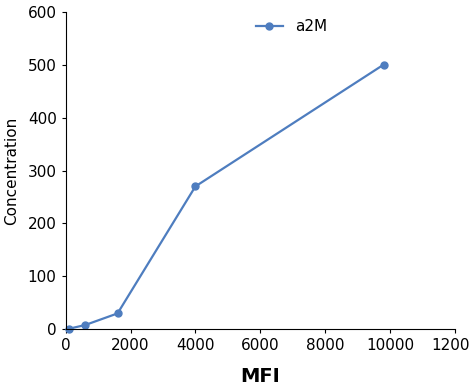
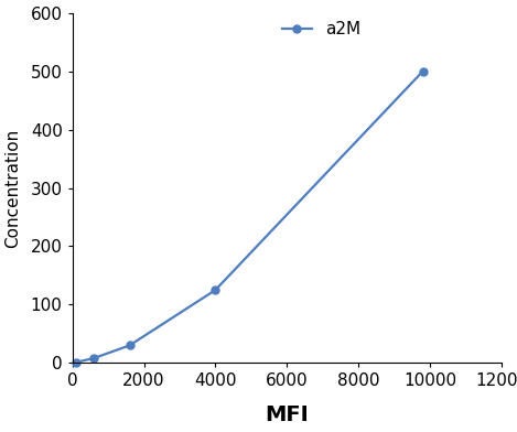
4000: 270 -> 125
